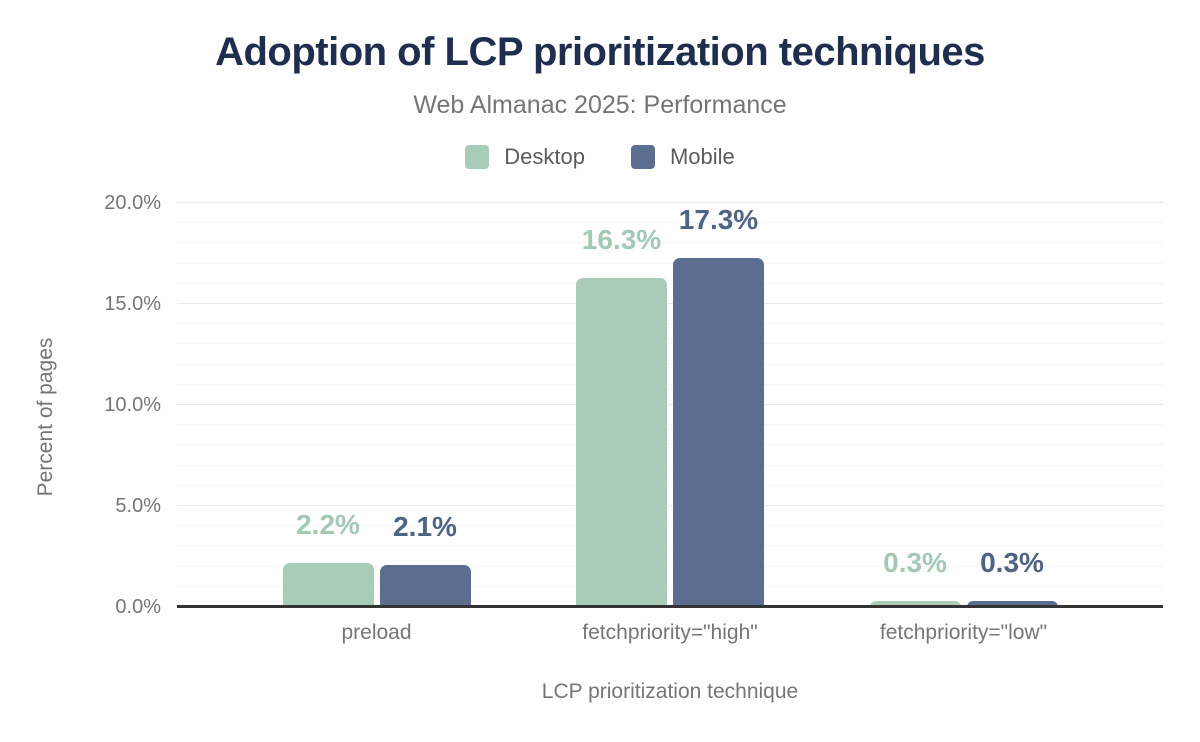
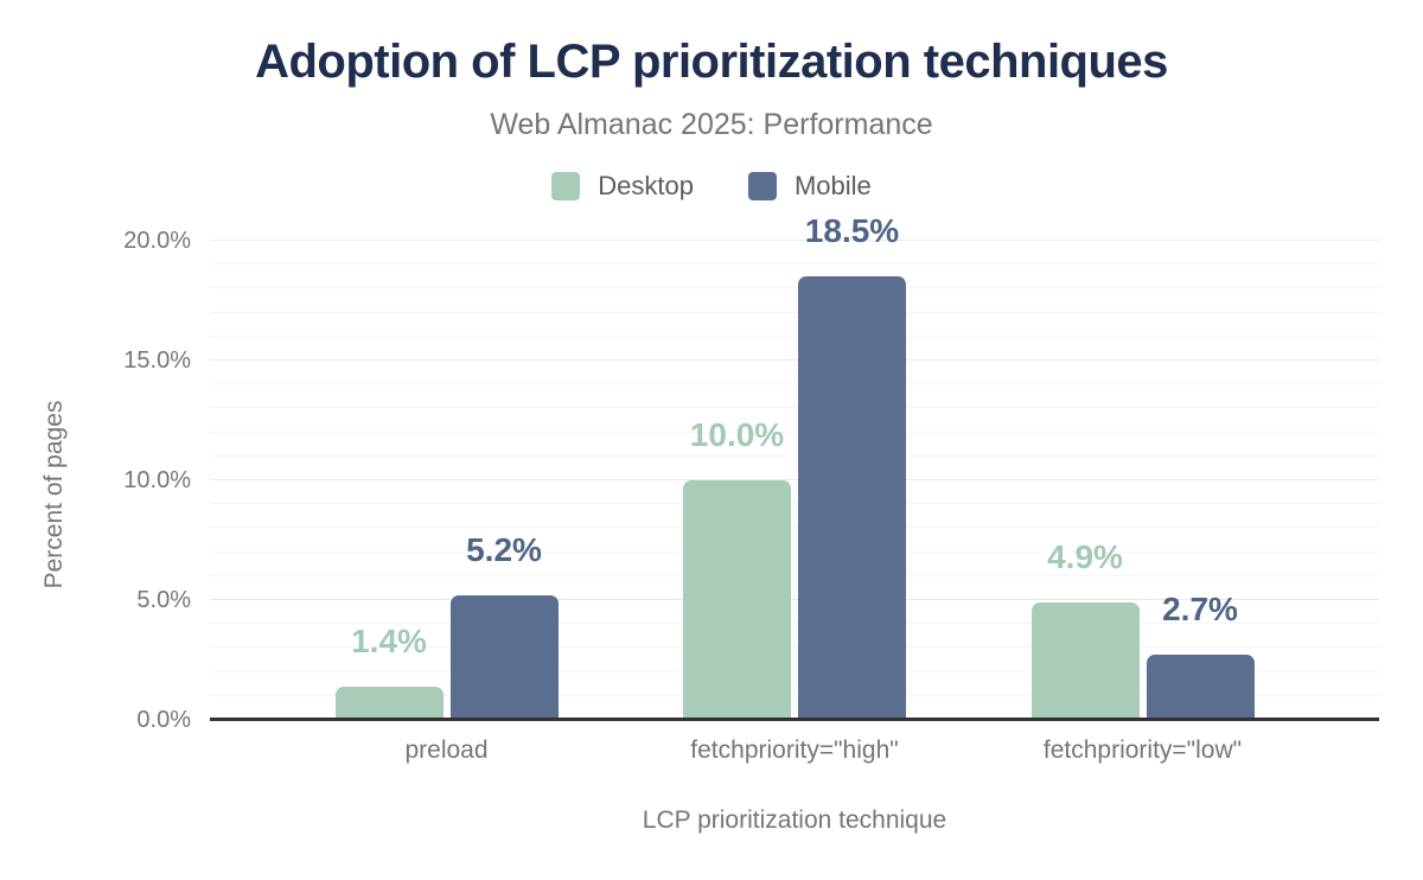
Desktop/preload: 2.2% -> 1.4%
Mobile/preload: 2.1% -> 5.2%
Desktop/fetchpriority="high": 16.3% -> 10.0%
Mobile/fetchpriority="high": 17.3% -> 18.5%
Desktop/fetchpriority="low": 0.3% -> 4.9%
Mobile/fetchpriority="low": 0.3% -> 2.7%
